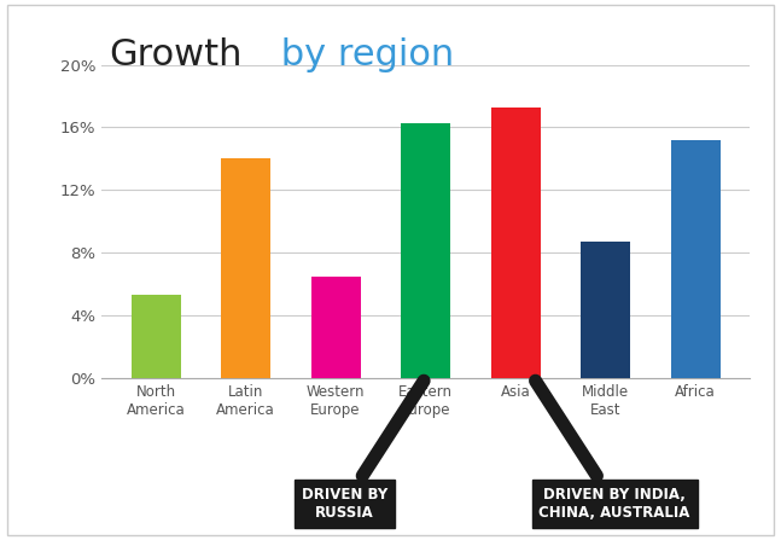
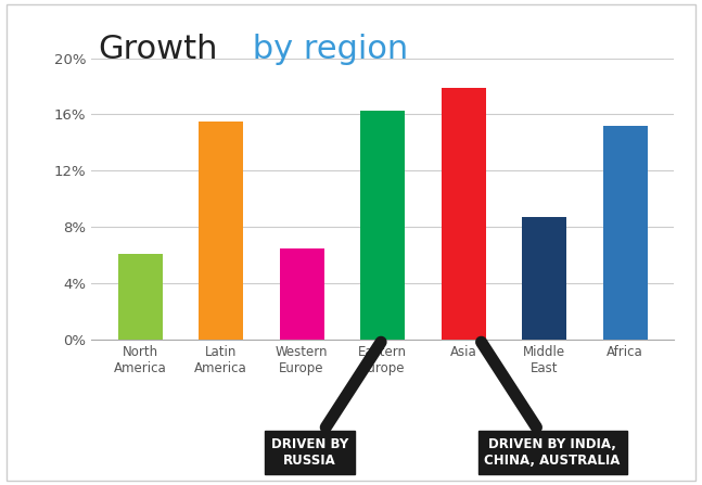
North America: 5.3% -> 6.1%
Latin America: 14.0% -> 15.5%
Asia: 17.3% -> 17.9%
